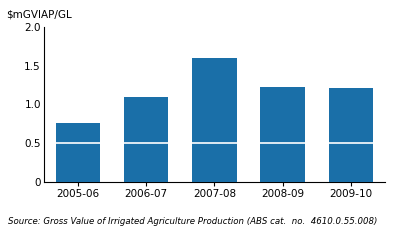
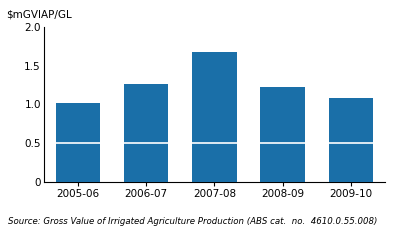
2005-06: 0.76 -> 1.02
2006-07: 1.10 -> 1.26
2007-08: 1.60 -> 1.68
2009-10: 1.21 -> 1.08
